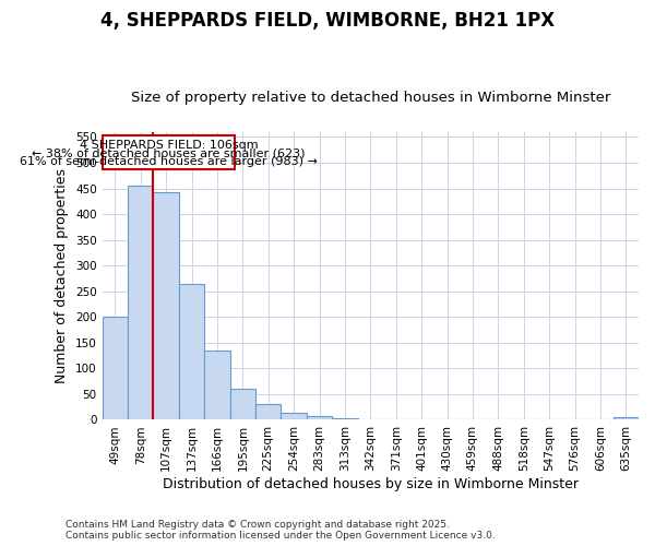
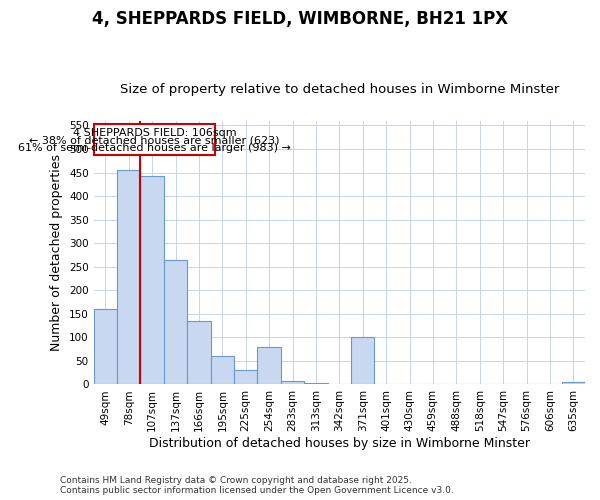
49sqm: 200 -> 160
254sqm: 14 -> 80
371sqm: 1 -> 100
